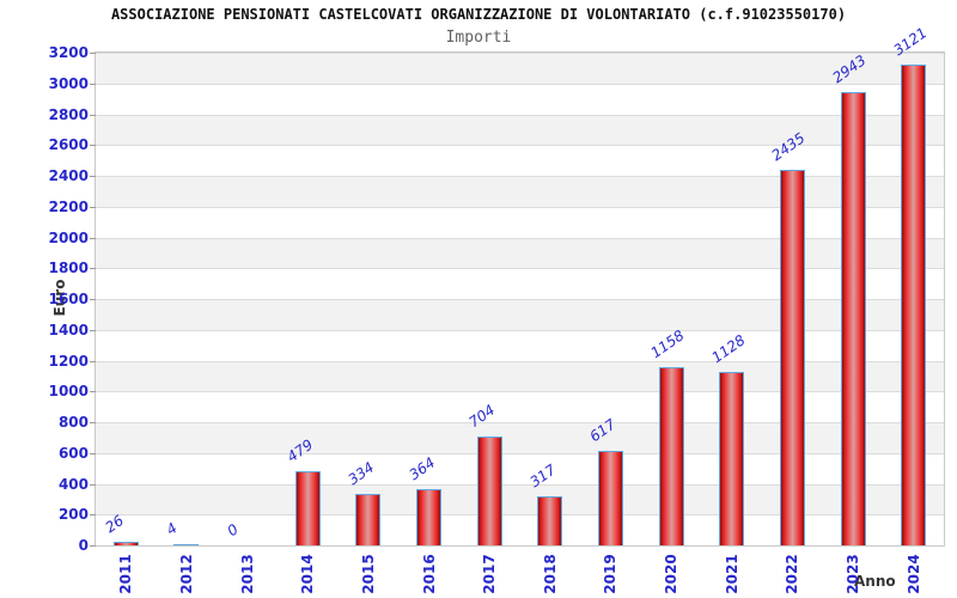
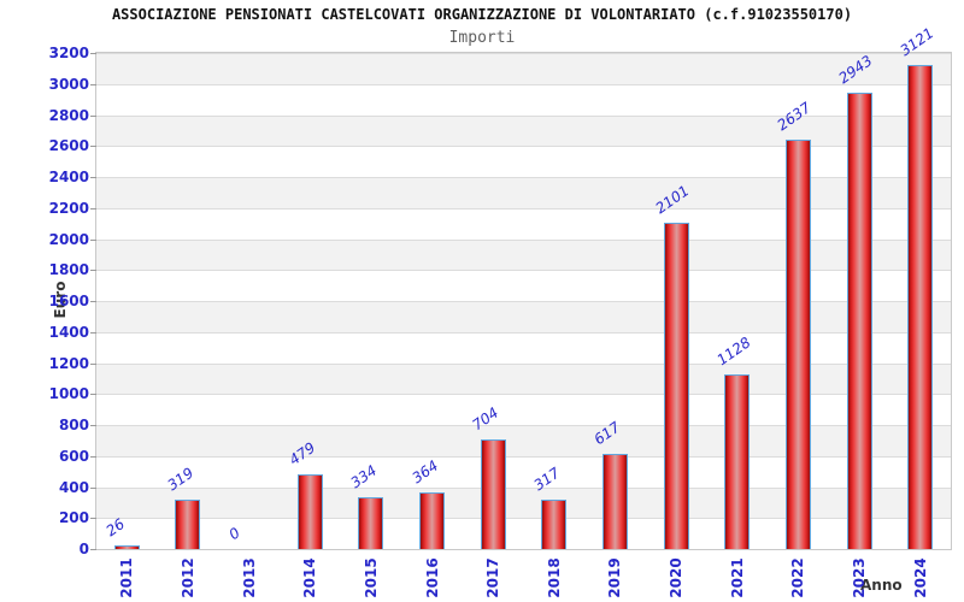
2012: 4 -> 319
2020: 1158 -> 2101
2022: 2435 -> 2637
